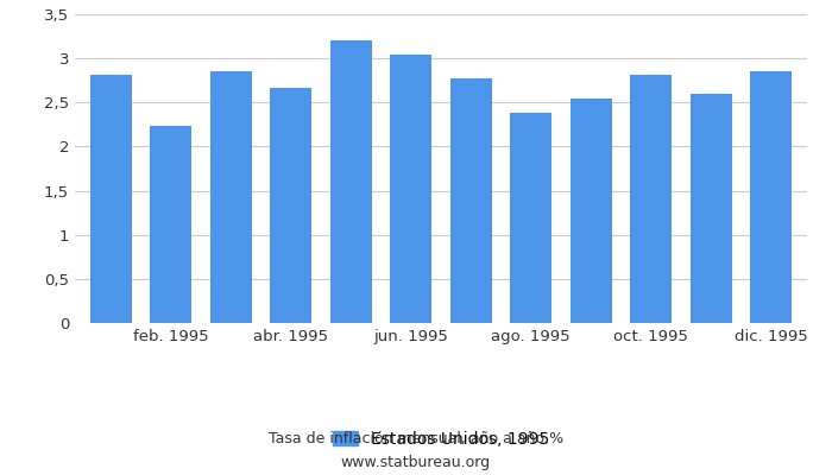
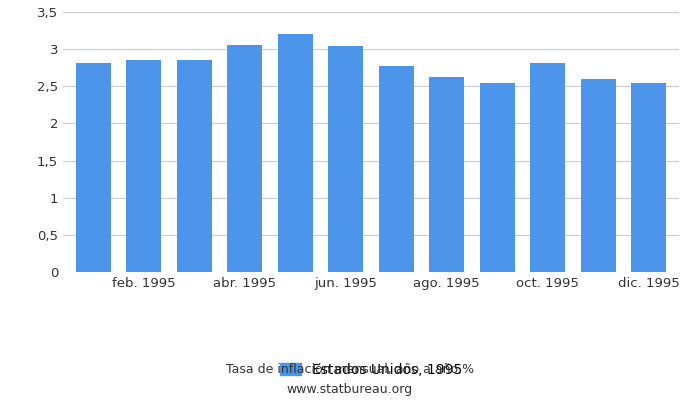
feb. 1995: 2,24 -> 2,86
abr. 1995: 2,66 -> 3,06
ago. 1995: 2,38 -> 2,62
dic. 1995: 2,86 -> 2,54
